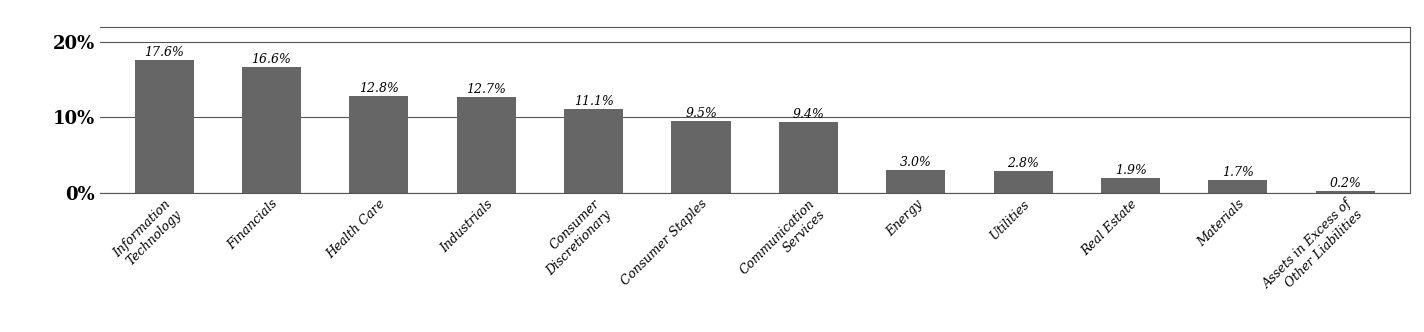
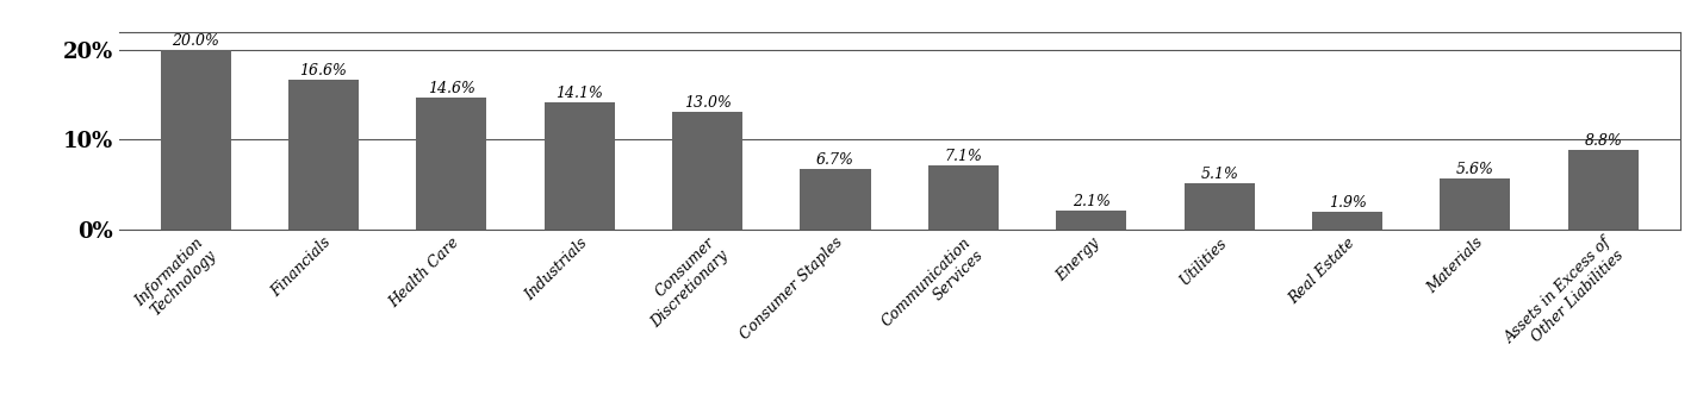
Information Technology: 17.6% -> 20.0%
Health Care: 12.8% -> 14.6%
Industrials: 12.7% -> 14.1%
Consumer Discretionary: 11.1% -> 13.0%
Consumer Staples: 9.5% -> 6.7%
Communication Services: 9.4% -> 7.1%
Energy: 3.0% -> 2.1%
Utilities: 2.8% -> 5.1%
Materials: 1.7% -> 5.6%
Assets in Excess of Other Liabilities: 0.2% -> 8.8%
